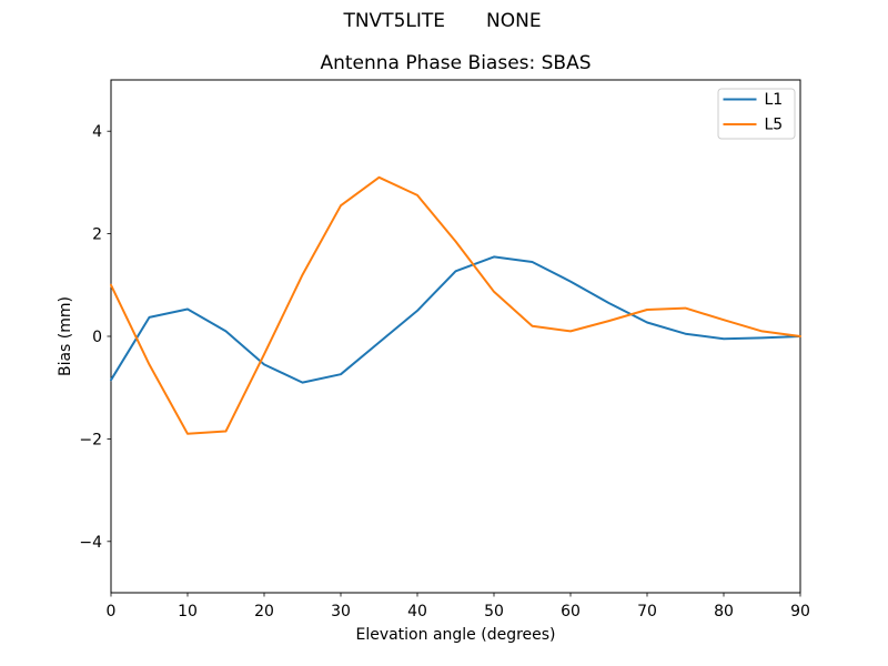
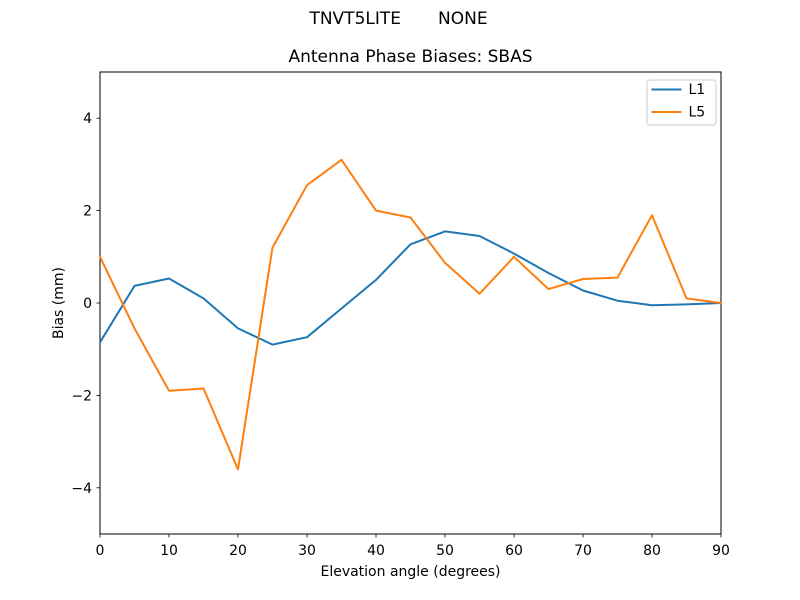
L5/20: -0.3 -> -3.6
L5/40: 2.8 -> 2.0
L5/60: 0.1 -> 1.0
L5/80: 0.3 -> 1.9
